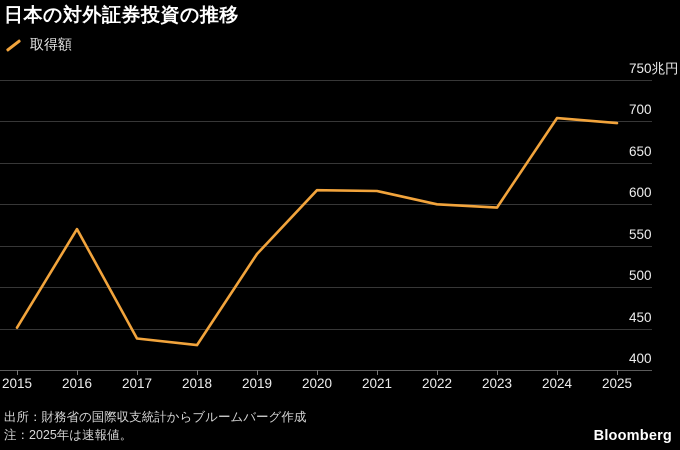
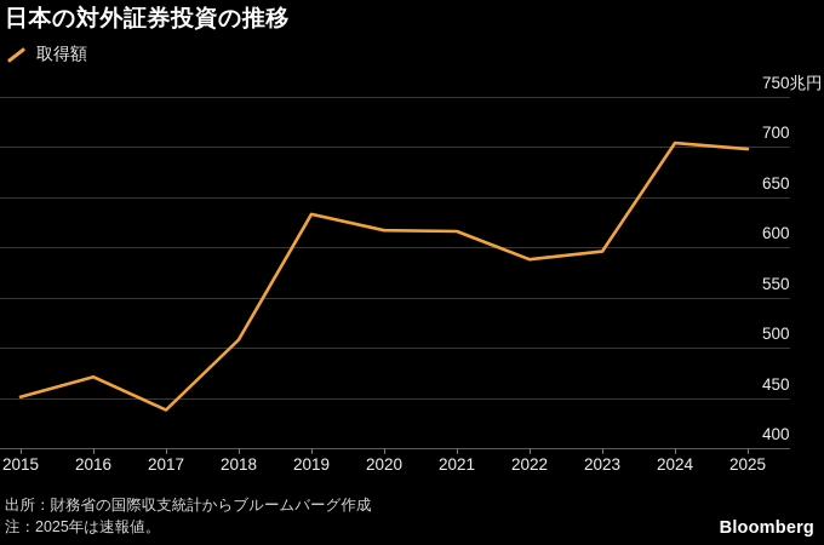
2016: 570 -> 470
2018: 430 -> 510
2019: 540 -> 630
2022: 600 -> 590
